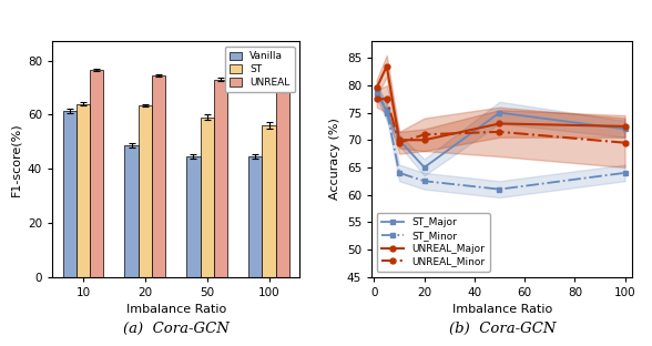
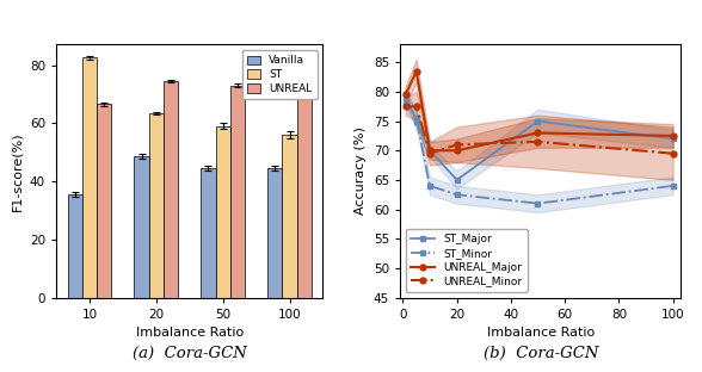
Vanilla/10: 61.5 -> 35.5
ST/10: 64.0 -> 82.5
UNREAL/10: 76.5 -> 66.5
